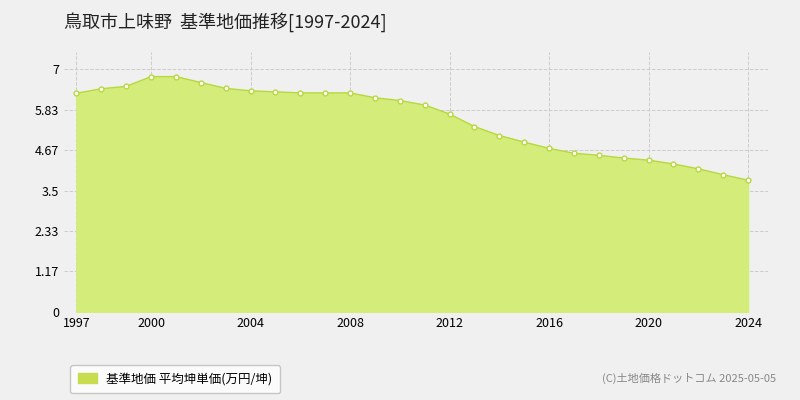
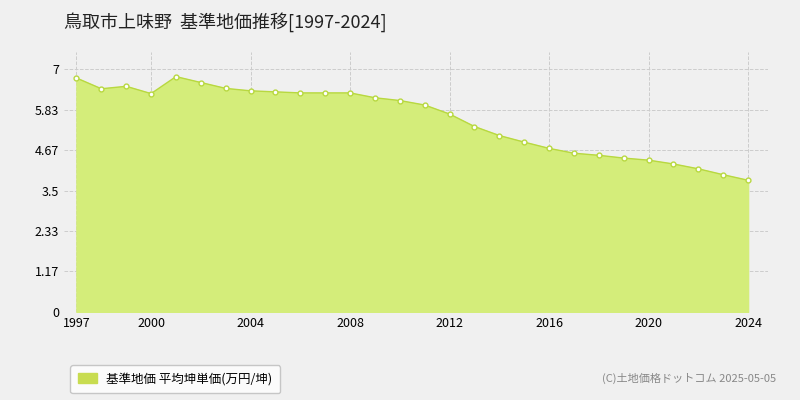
1997: 6.31 -> 6.75
2000: 6.79 -> 6.30
